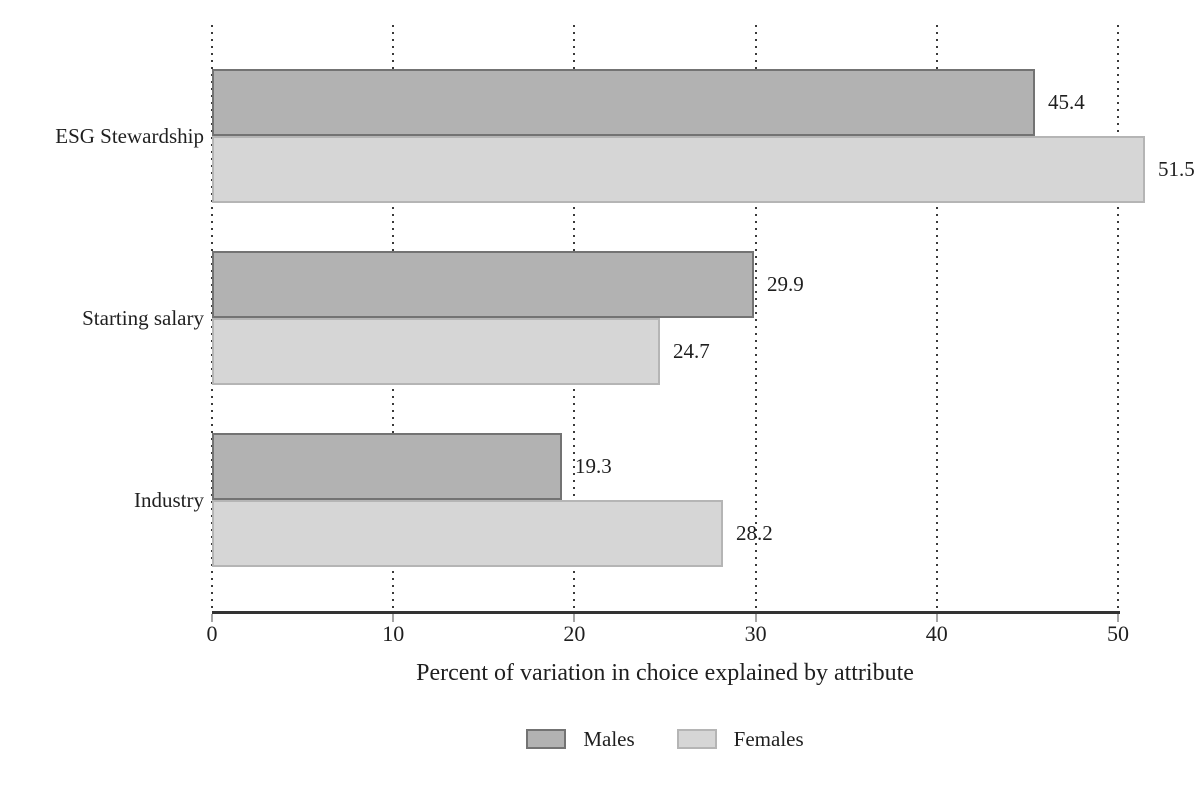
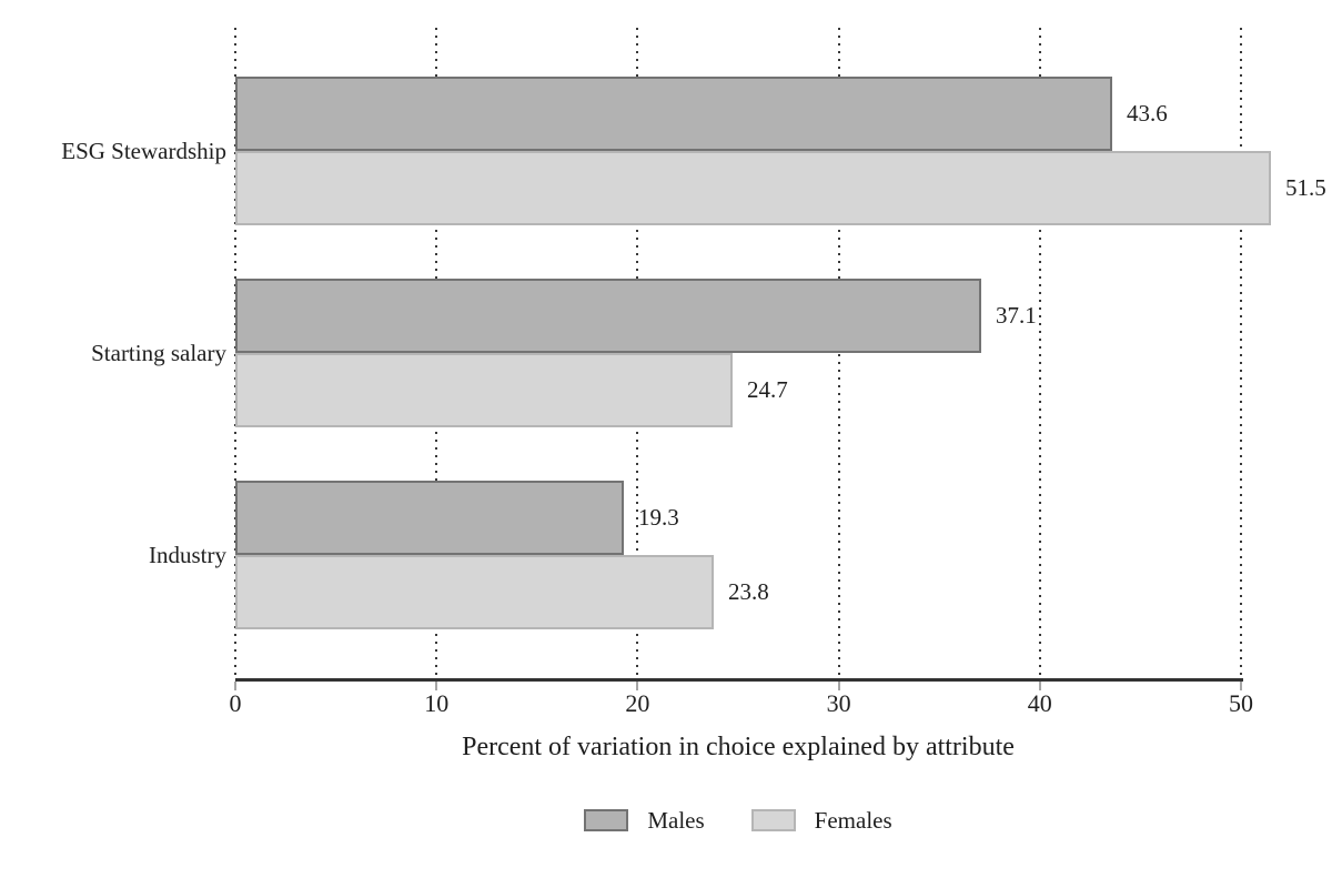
Males/ESG Stewardship: 45.4 -> 43.6
Males/Starting salary: 29.9 -> 37.1
Females/Industry: 28.2 -> 23.8
